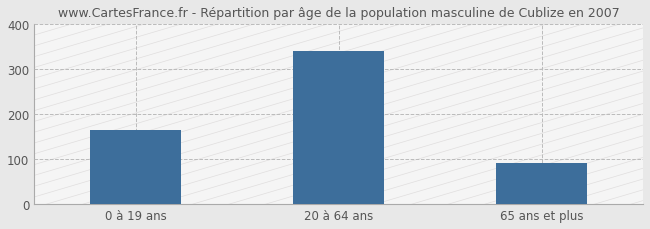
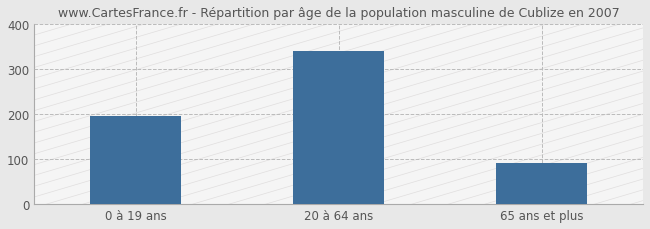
0 à 19 ans: 166 -> 195
